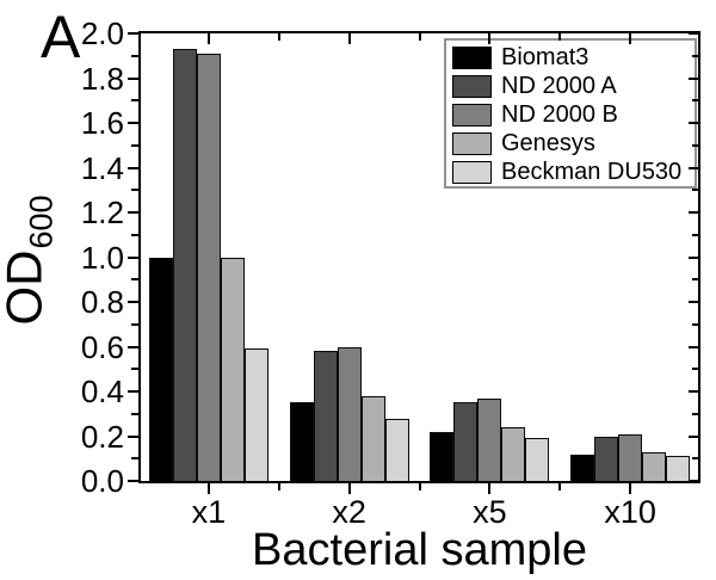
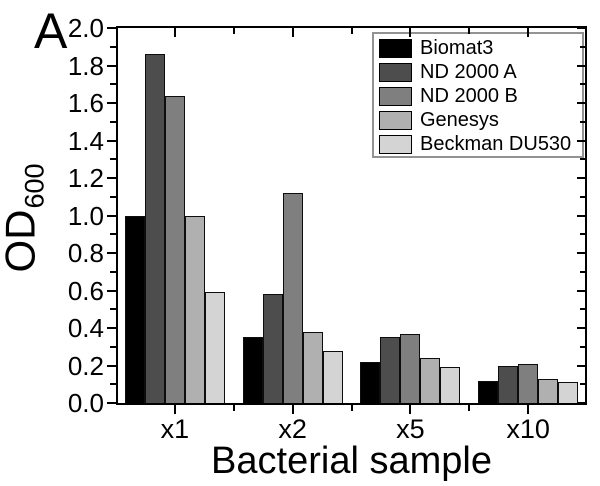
ND 2000 A/x1: 1.93 -> 1.86
ND 2000 B/x1: 1.91 -> 1.64
ND 2000 B/x2: 0.60 -> 1.12
